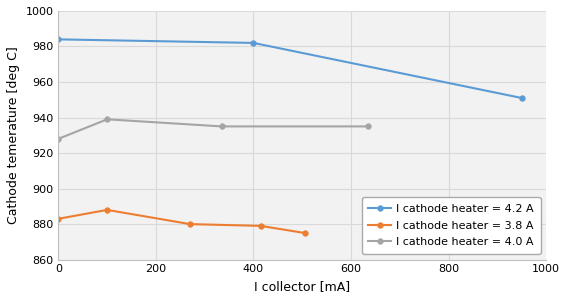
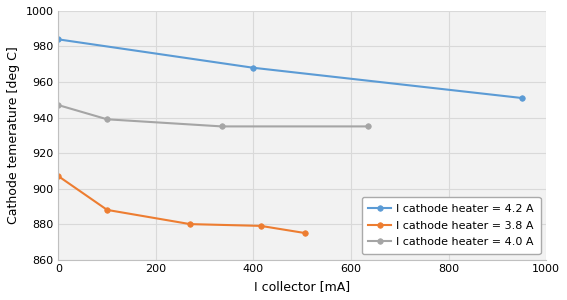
I cathode heater = 3.8 A/0: 883 -> 907
I cathode heater = 4.0 A/0: 928 -> 947
I cathode heater = 4.2 A/400: 982 -> 968
